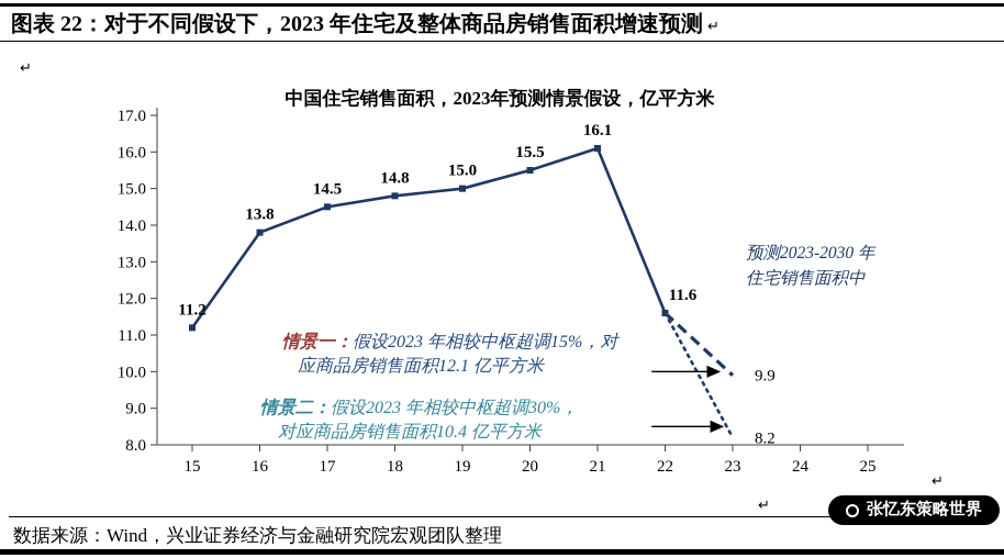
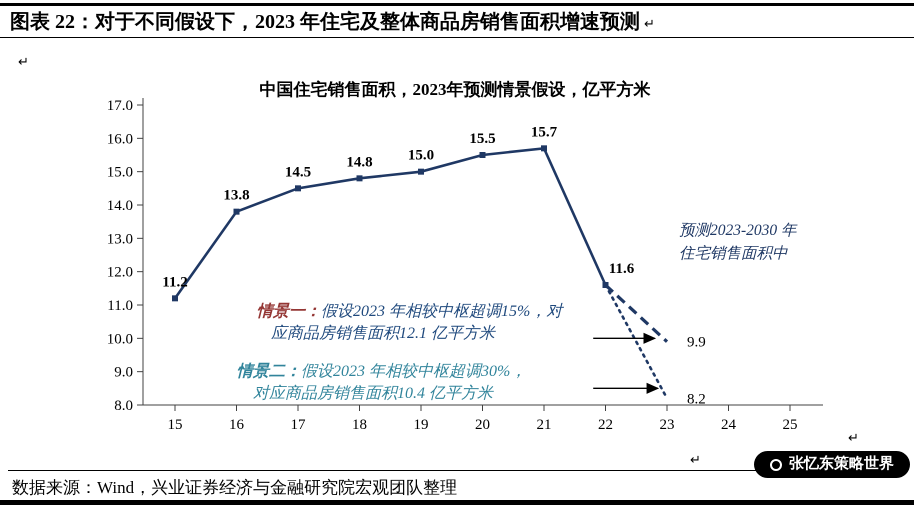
21: 16.1 -> 15.7
